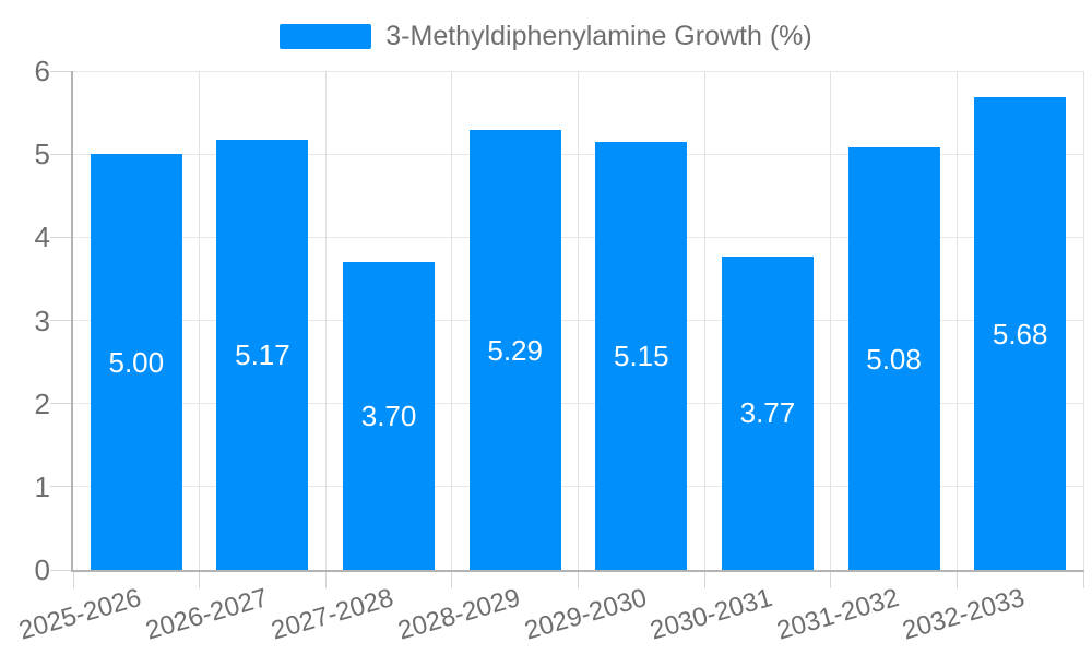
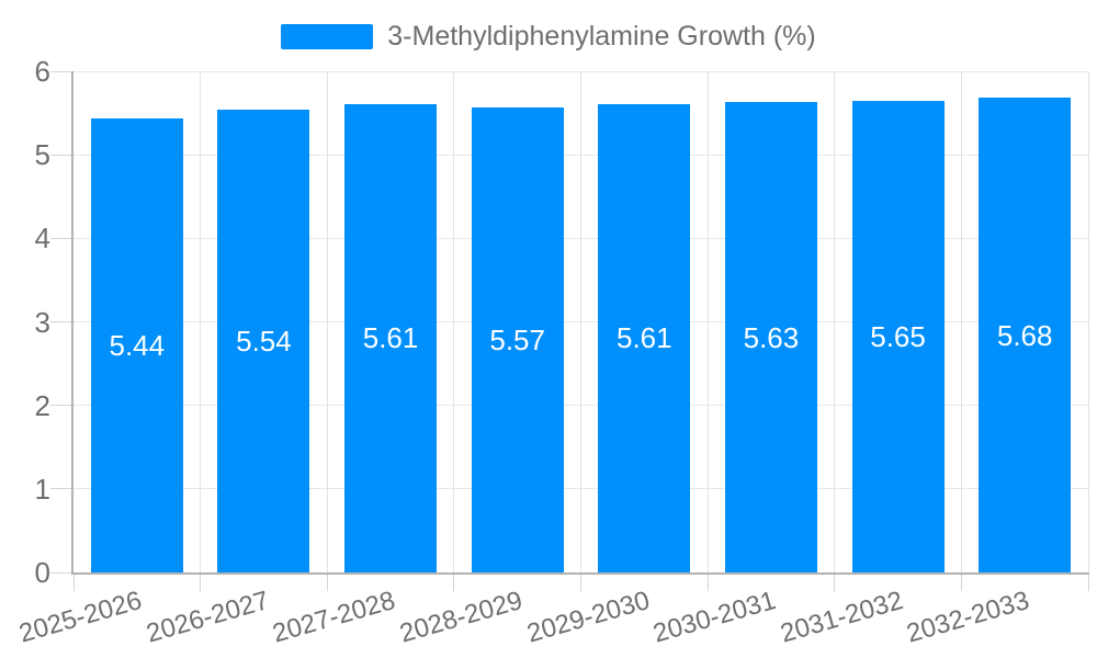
2025-2026: 5.00 -> 5.44
2026-2027: 5.17 -> 5.54
2027-2028: 3.70 -> 5.61
2028-2029: 5.29 -> 5.57
2029-2030: 5.15 -> 5.61
2030-2031: 3.77 -> 5.63
2031-2032: 5.08 -> 5.65
